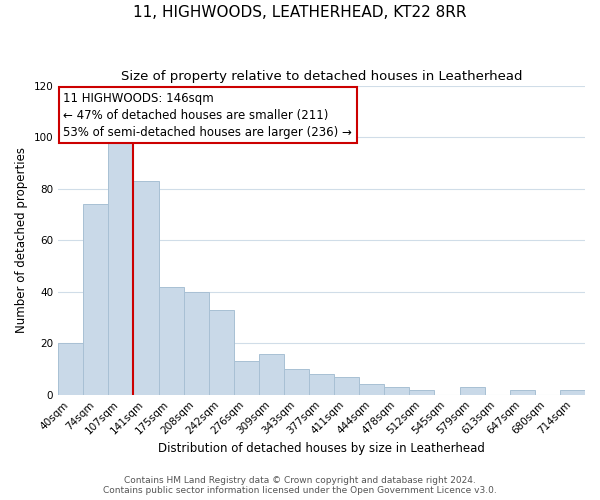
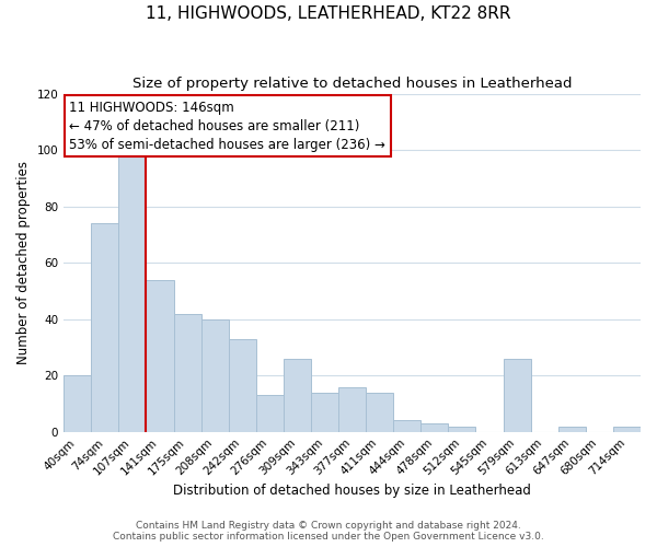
141sqm: 83 -> 54
309sqm: 16 -> 26
343sqm: 10 -> 14
377sqm: 8 -> 16
411sqm: 7 -> 14
579sqm: 3 -> 26
